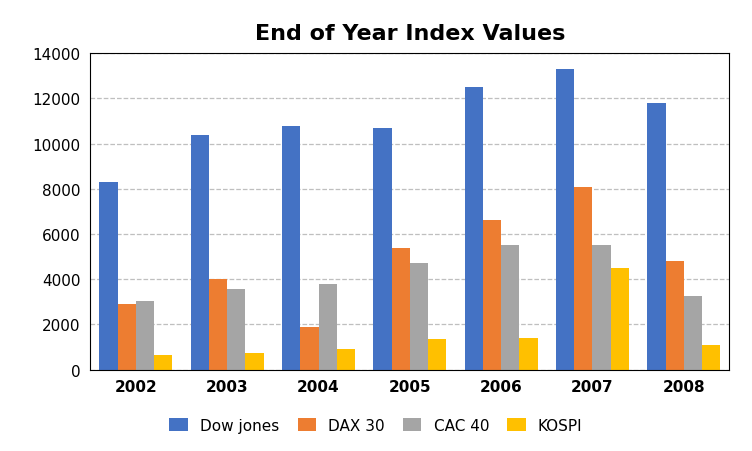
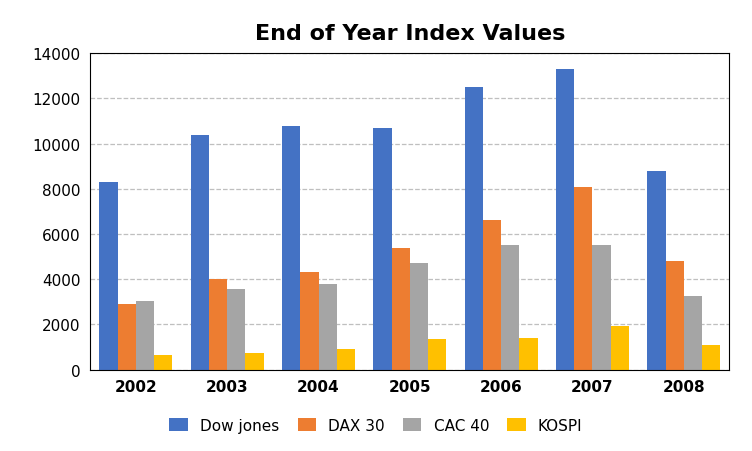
DAX 30/2004: 1900 -> 4300
KOSPI/2007: 4500 -> 1950
Dow jones/2008: 11800 -> 8800
